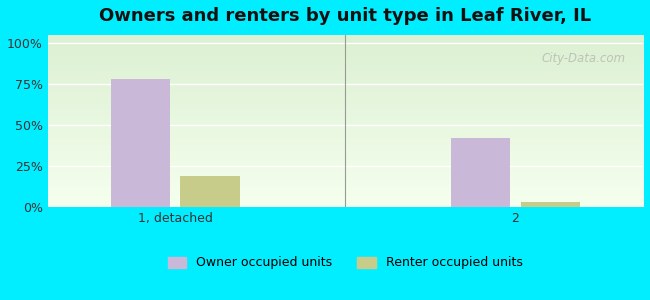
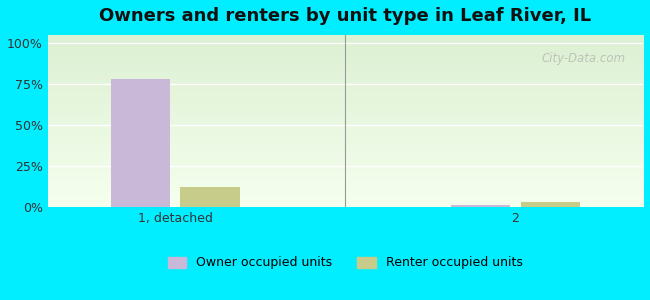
Renter occupied units/1, detached: 19% -> 12%
Owner occupied units/2: 42% -> 1%
